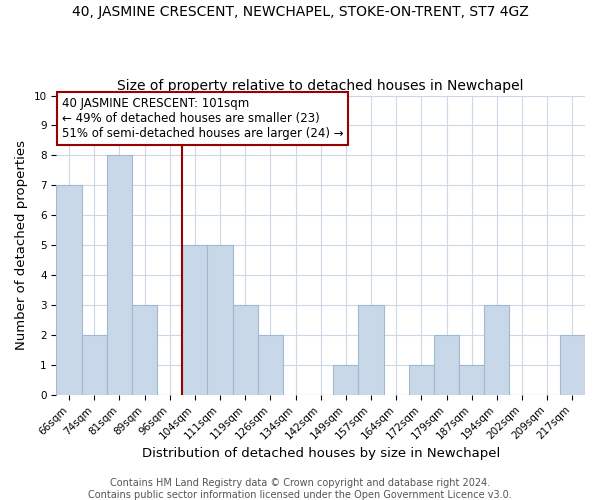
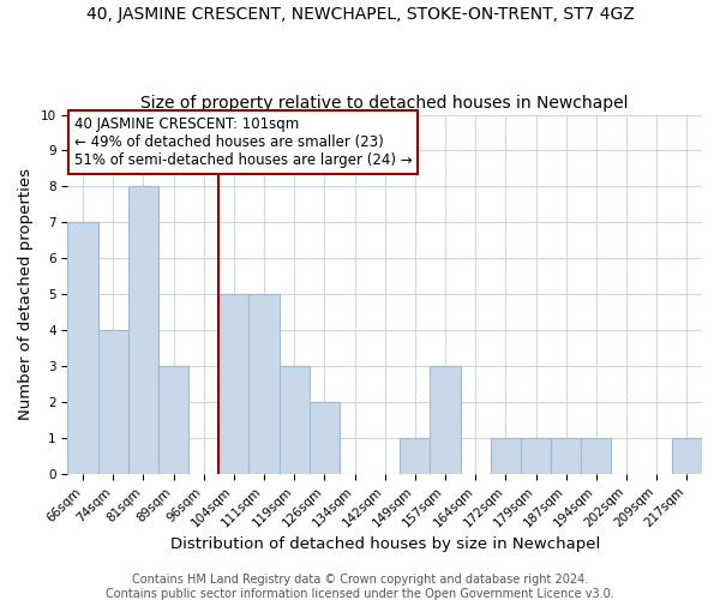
74sqm: 2 -> 4
179sqm: 2 -> 1
194sqm: 3 -> 1
217sqm: 2 -> 1
